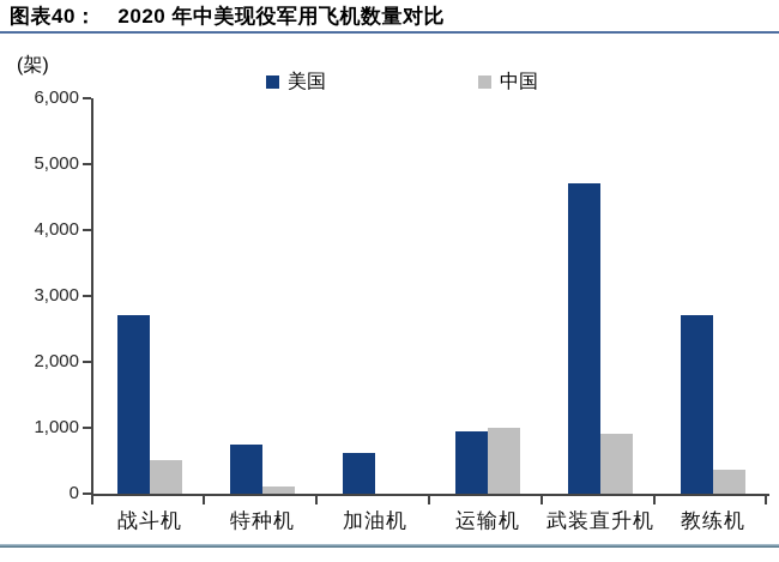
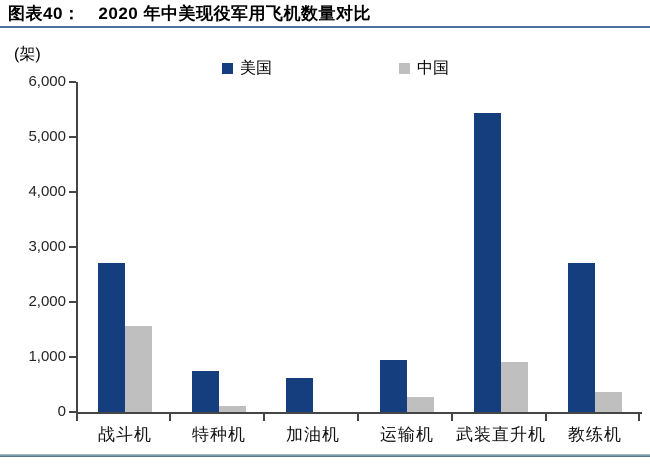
中国/战斗机: 500 -> 1600
中国/运输机: 1000 -> 300
美国/武装直升机: 4700 -> 5400
